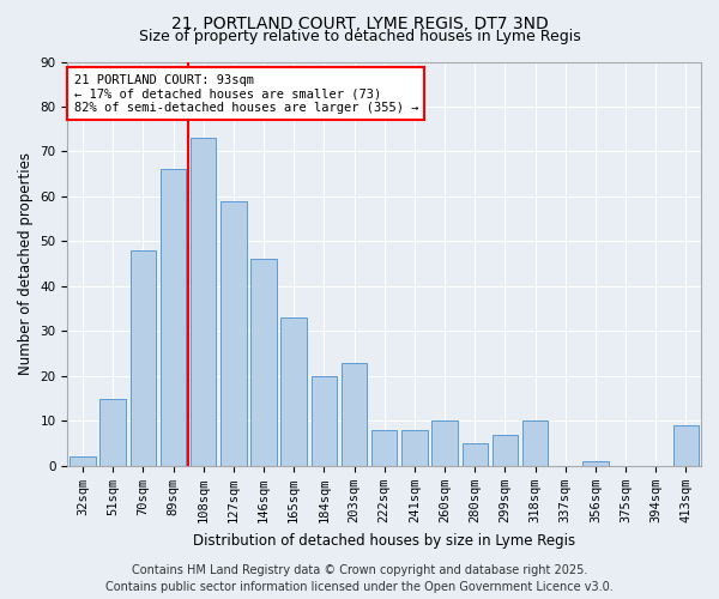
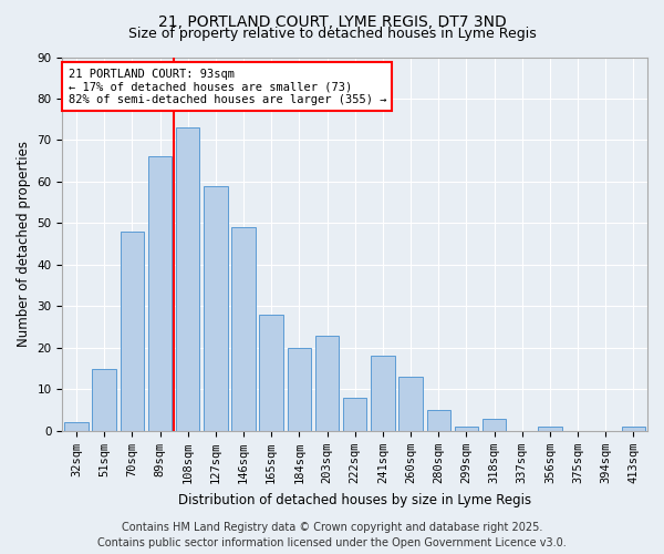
146sqm: 46 -> 49
165sqm: 33 -> 28
241sqm: 8 -> 18
260sqm: 10 -> 13
299sqm: 7 -> 1
318sqm: 10 -> 3
413sqm: 9 -> 1
